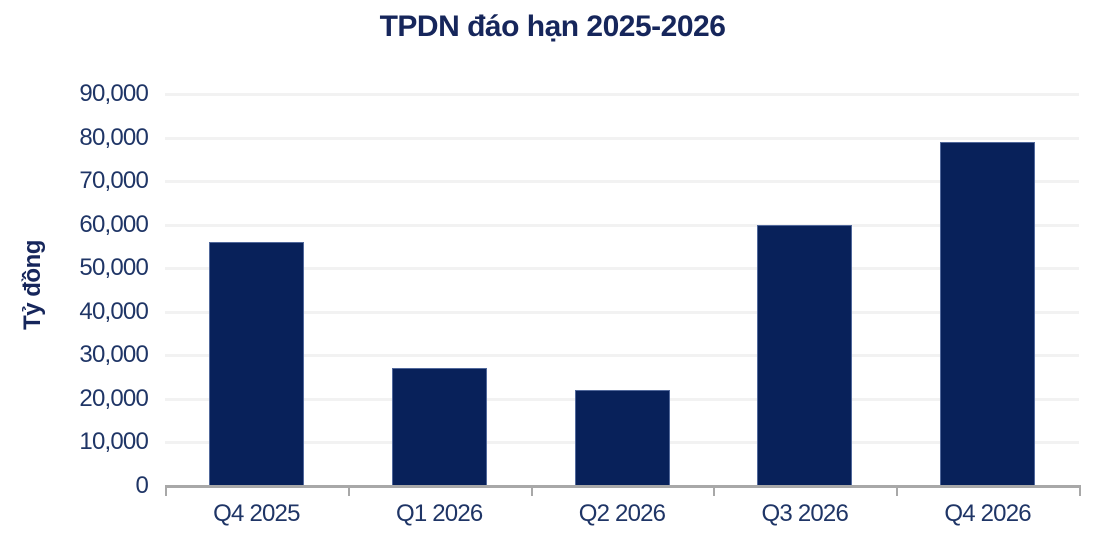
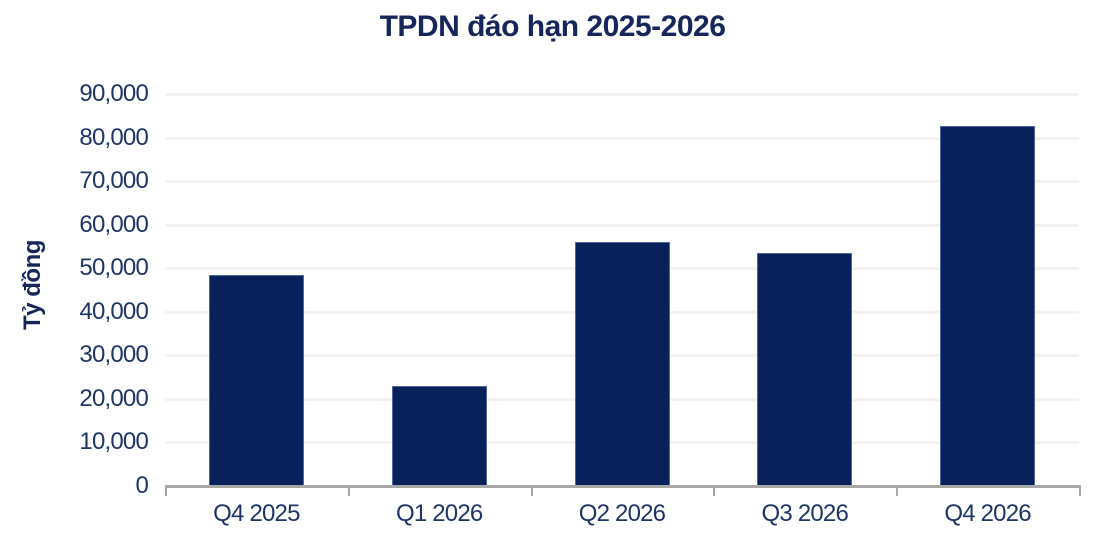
Q4 2025: 56000 -> 48000
Q1 2026: 27000 -> 23000
Q2 2026: 22000 -> 56000
Q3 2026: 60000 -> 53000
Q4 2026: 79000 -> 83000
